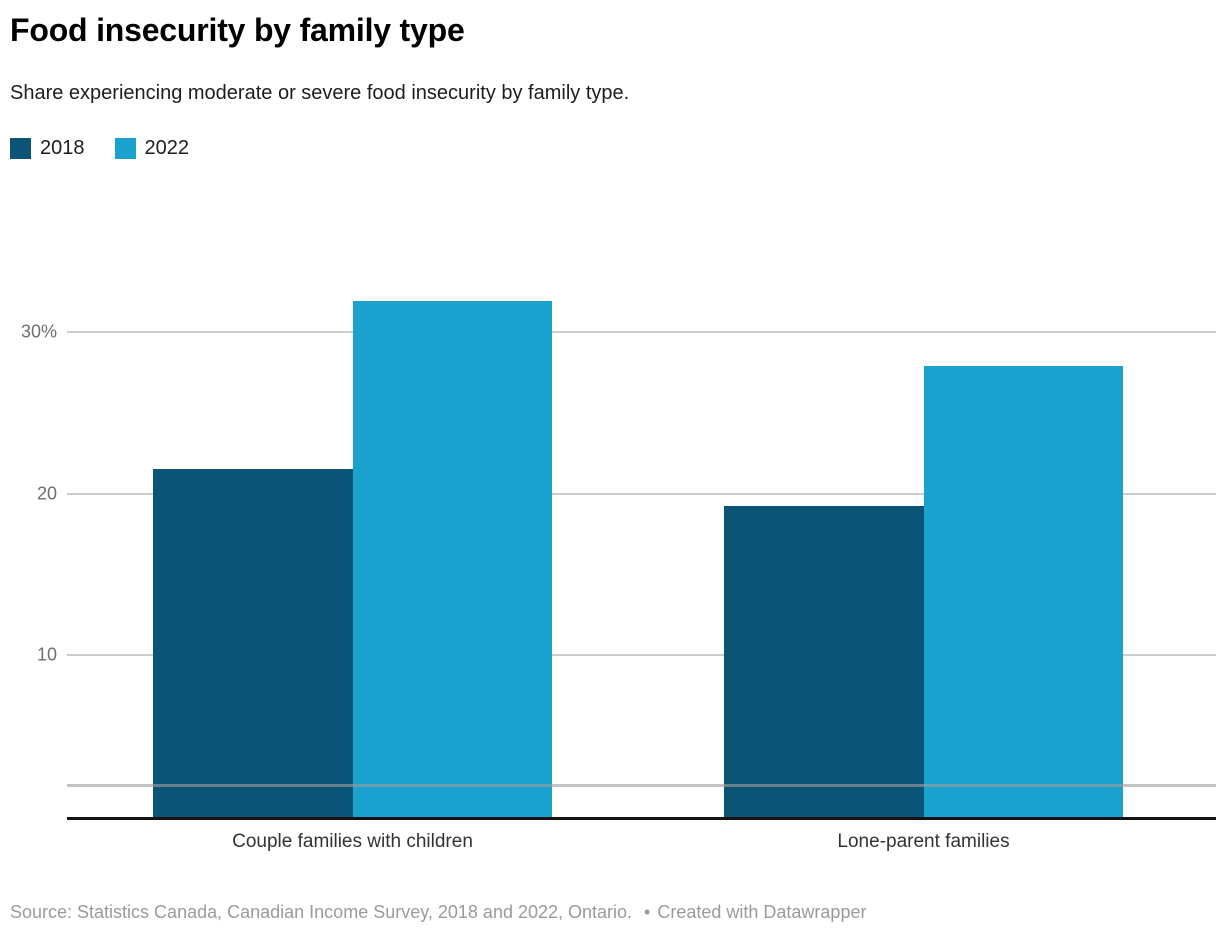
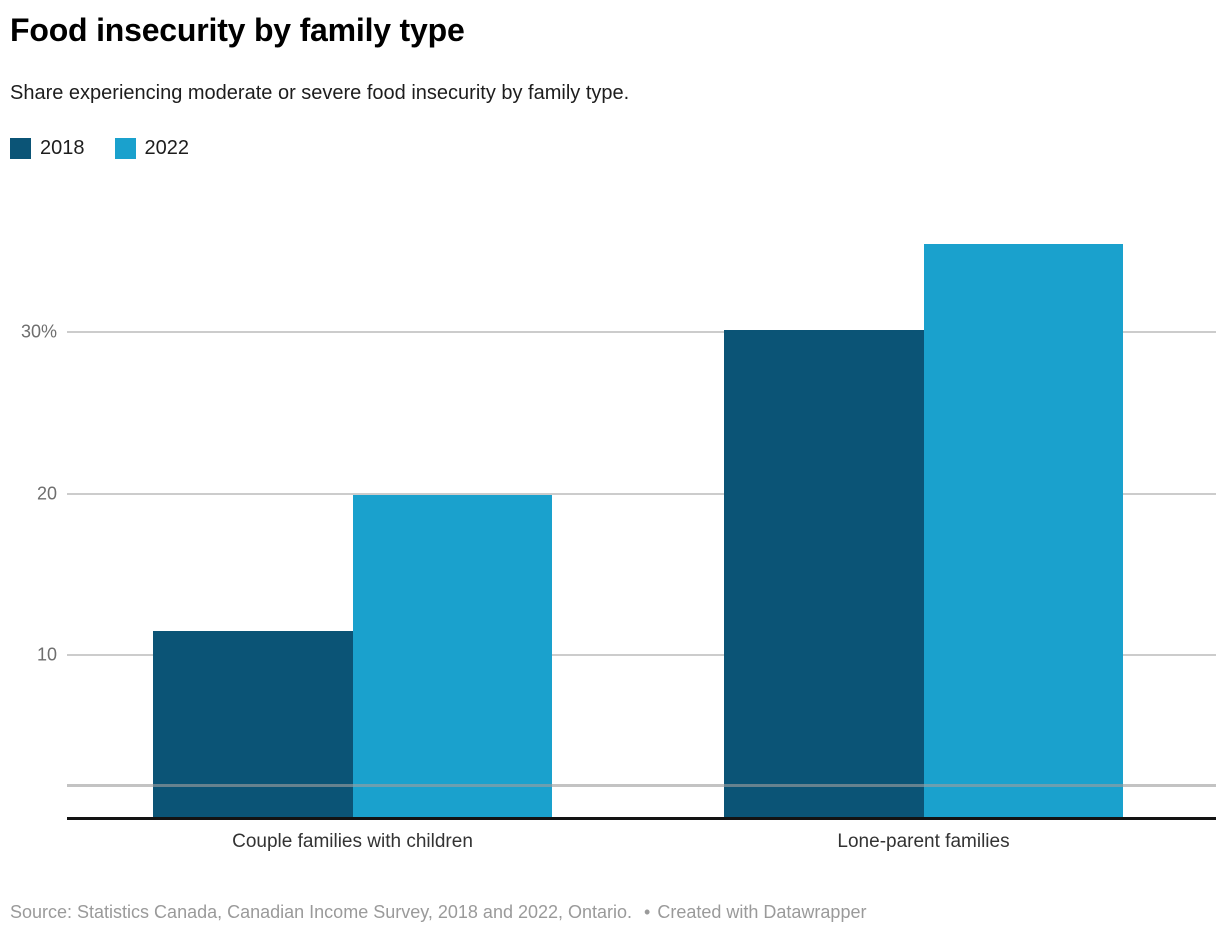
2018/Couple families with children: 21.5% -> 11.5%
2022/Couple families with children: 31.9% -> 19.9%
2018/Lone-parent families: 19.2% -> 30.1%
2022/Lone-parent families: 27.9% -> 35.4%
